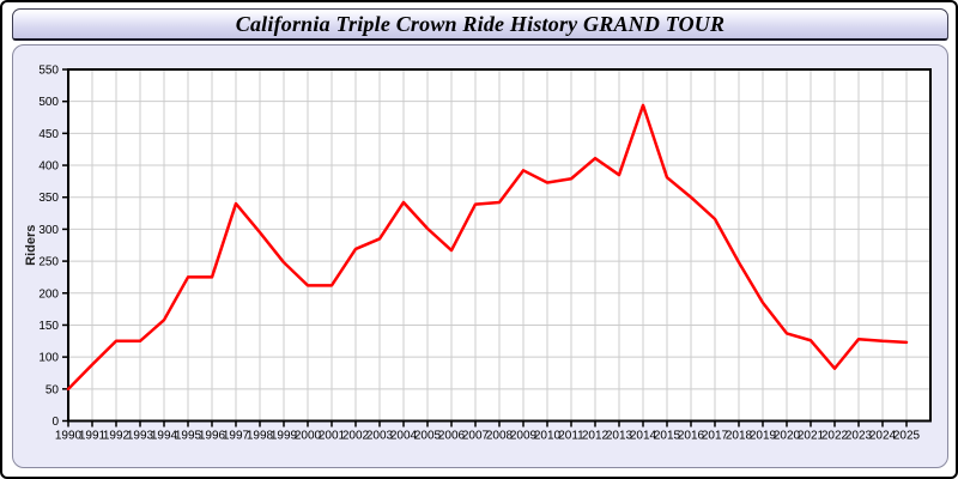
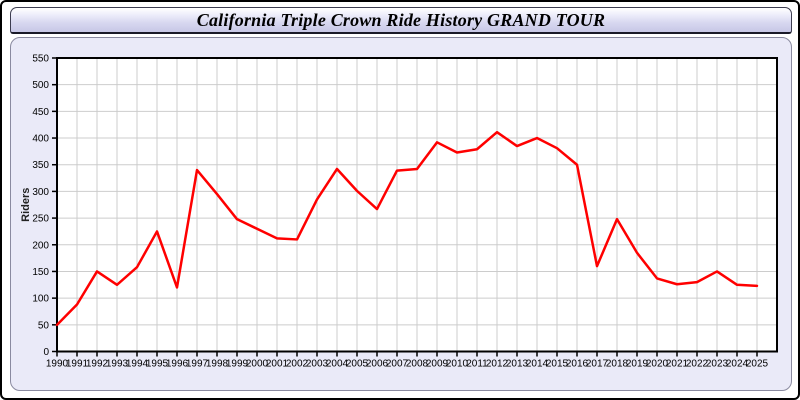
1992: 120 -> 150
1996: 220 -> 120
2000: 210 -> 230
2002: 270 -> 210
2014: 490 -> 400
2017: 320 -> 160
2022: 80 -> 130
2023: 130 -> 150
